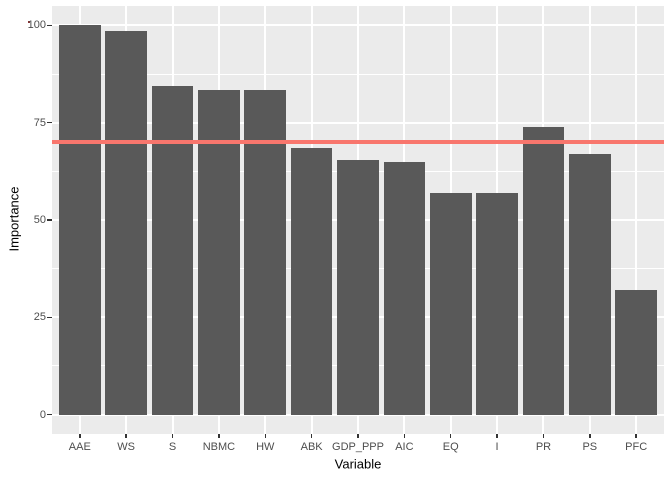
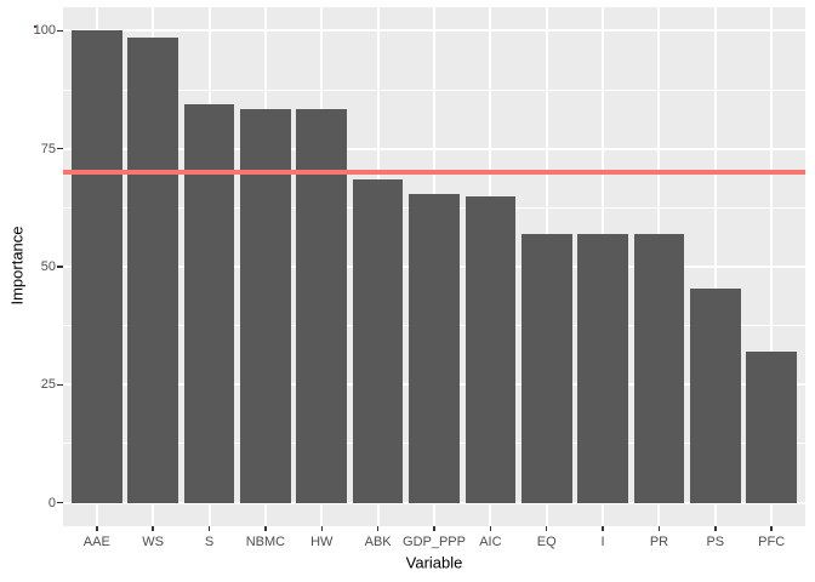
PR: 74 -> 57
PS: 67 -> 46
